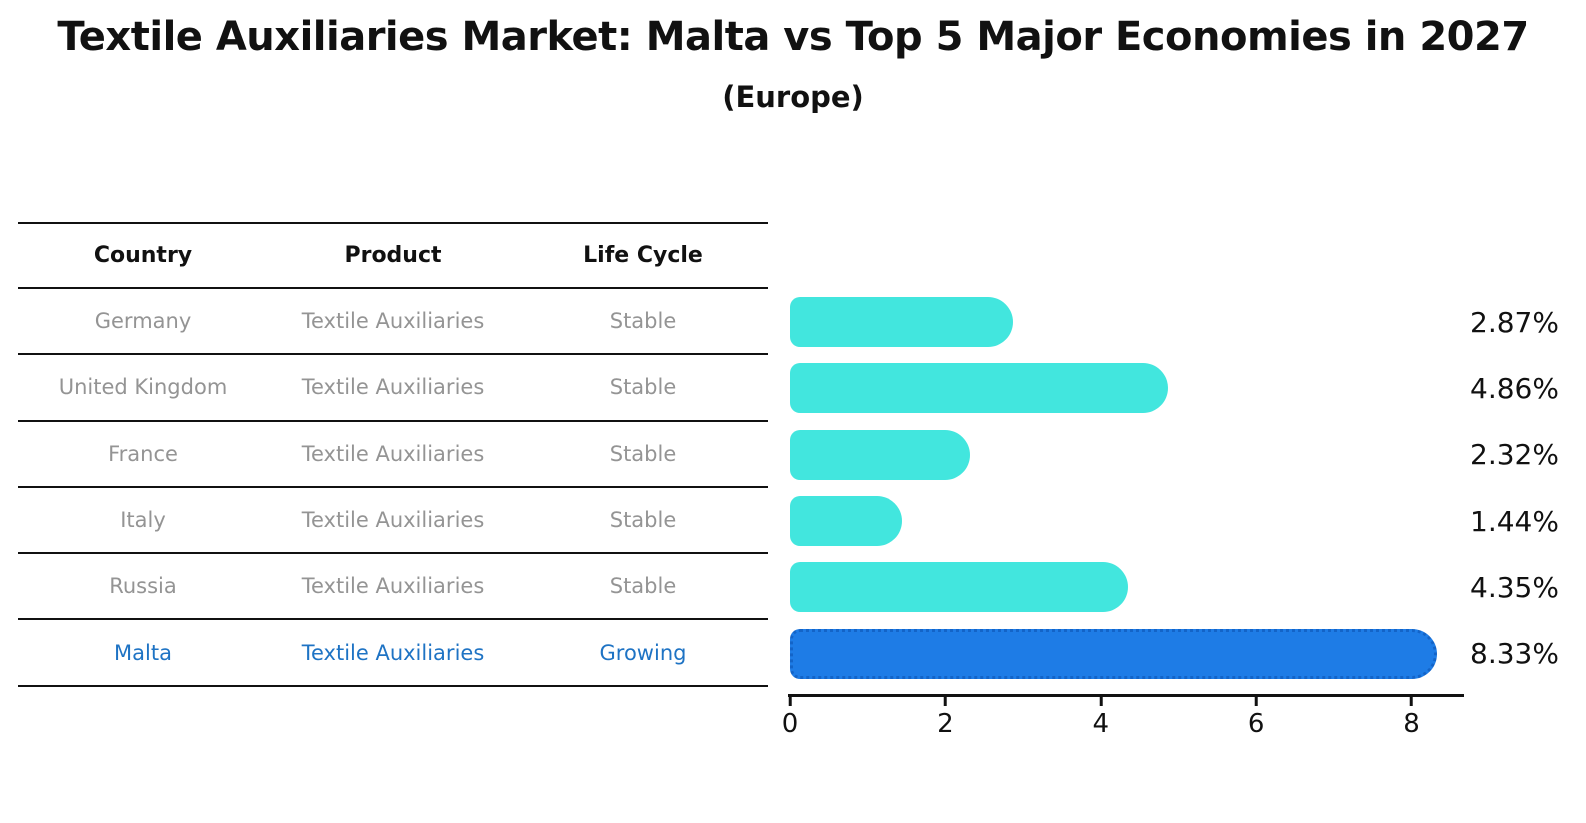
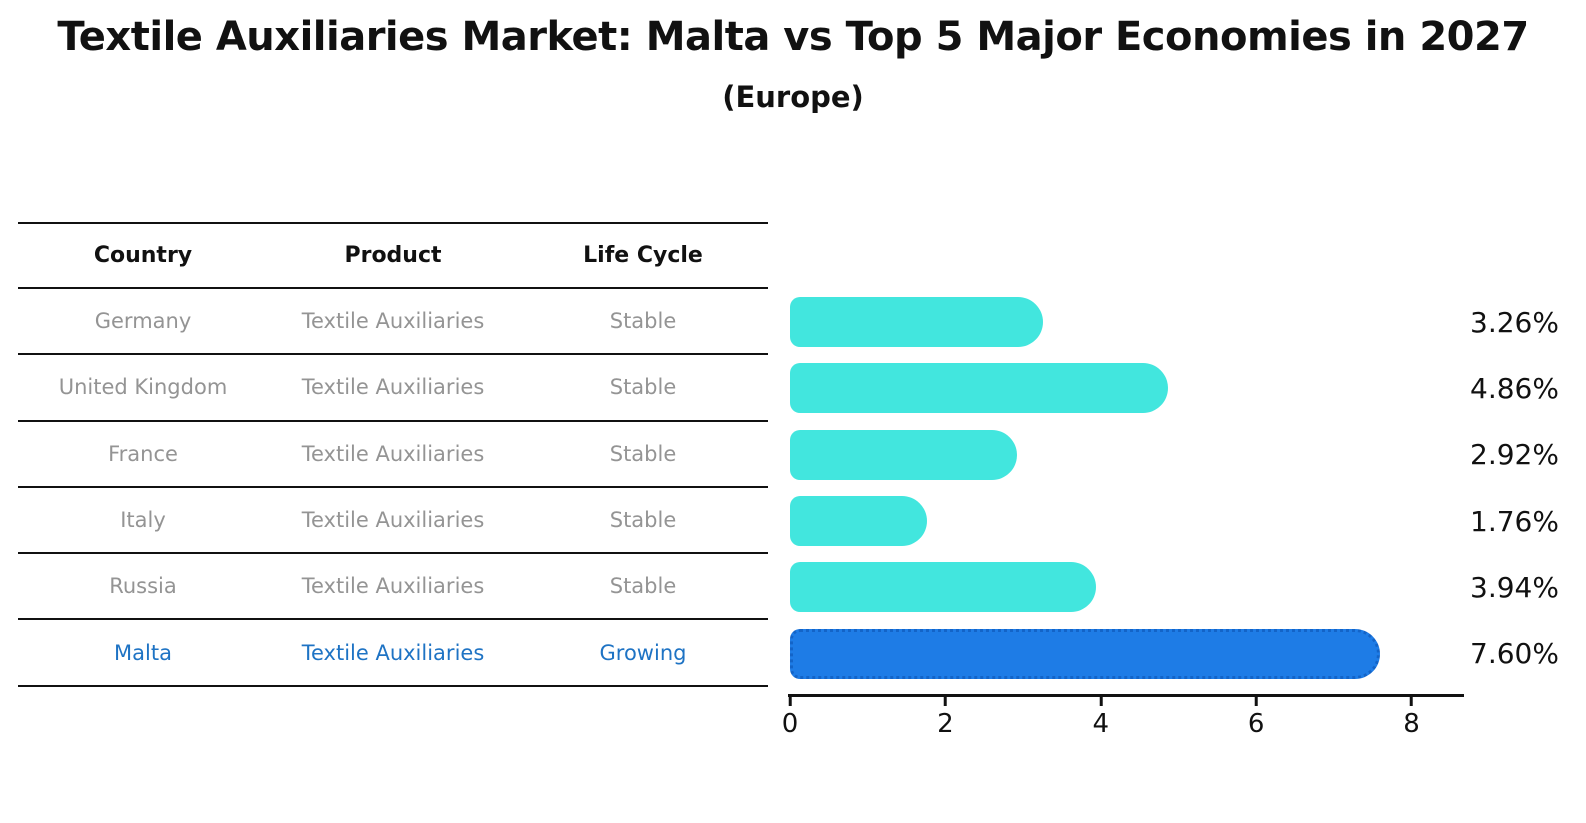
Germany: 2.87% -> 3.26%
France: 2.32% -> 2.92%
Italy: 1.44% -> 1.76%
Russia: 4.35% -> 3.94%
Malta: 8.33% -> 7.60%
